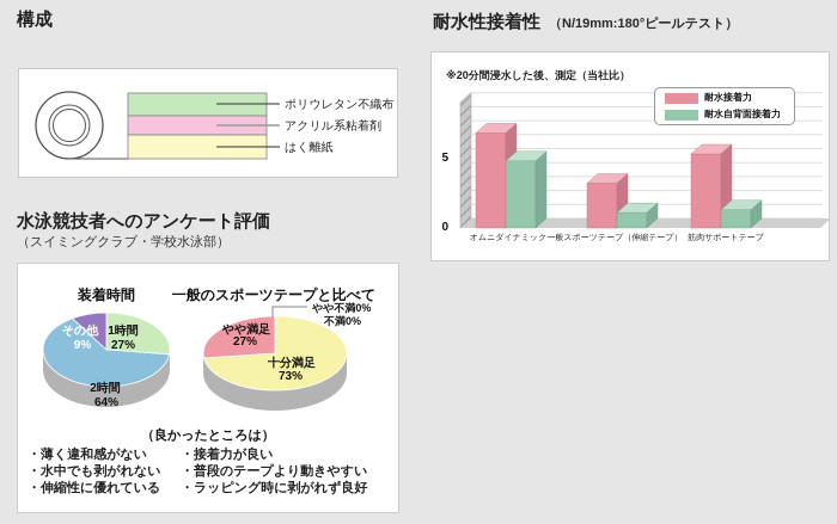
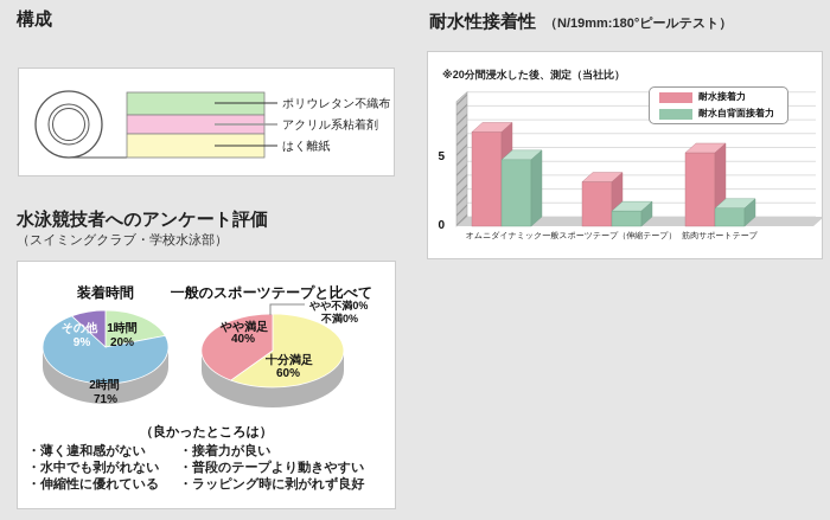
装着時間/1時間: 27% -> 20%
装着時間/2時間: 64% -> 71%
一般のスポーツテープと比べて/十分満足: 73% -> 60%
一般のスポーツテープと比べて/やや満足: 27% -> 40%
